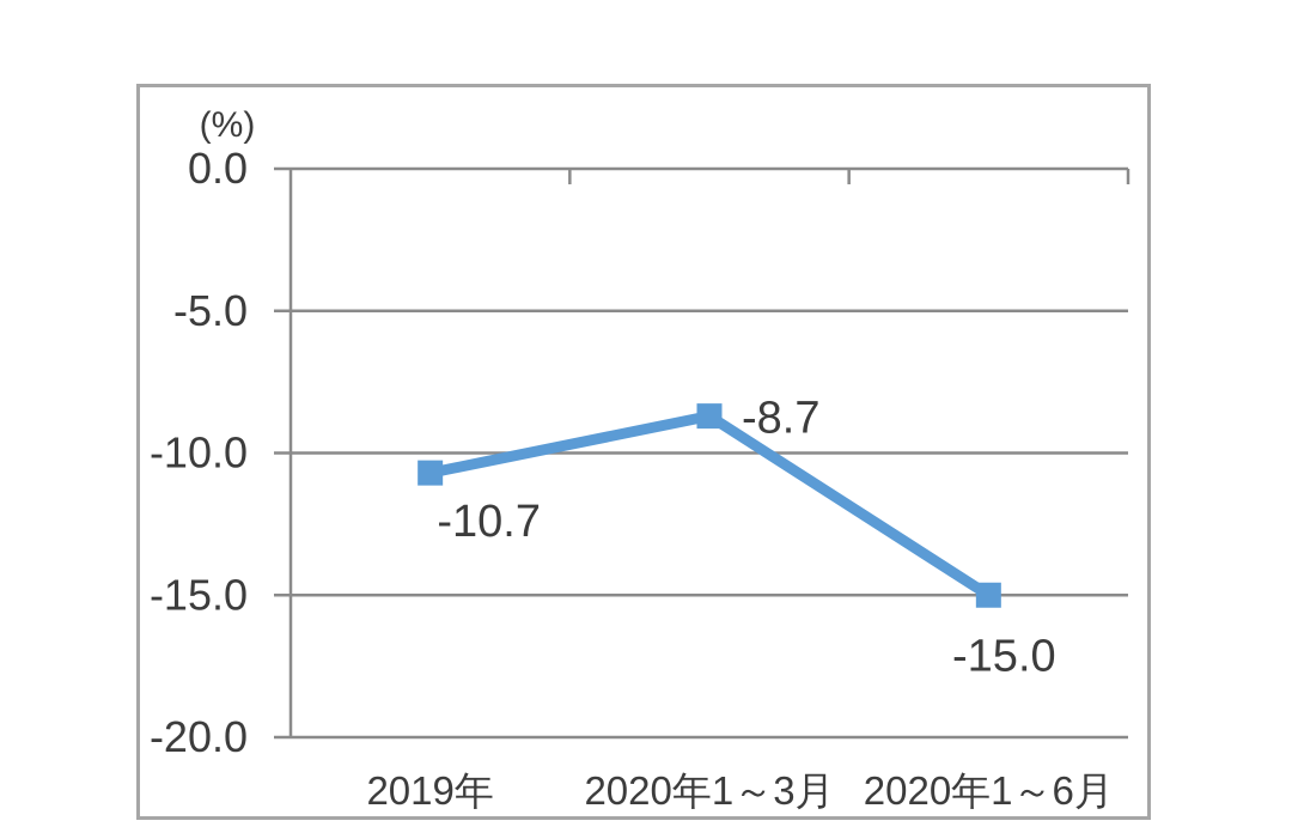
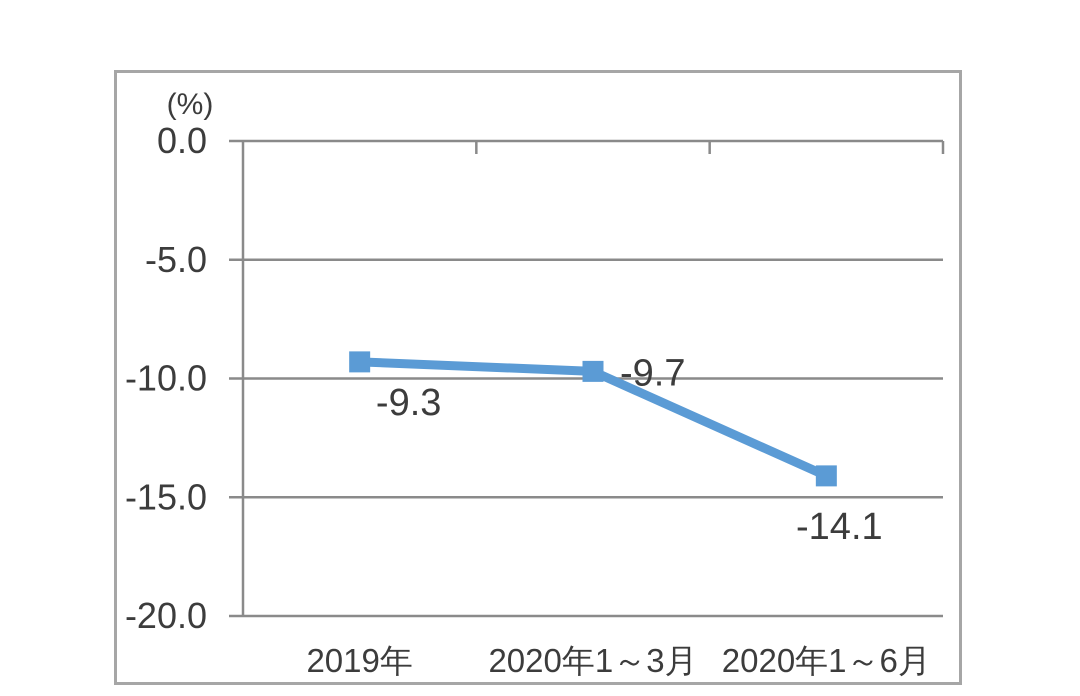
2019年: -10.7 -> -9.3
2020年1～3月: -8.7 -> -9.7
2020年1～6月: -15.0 -> -14.1
